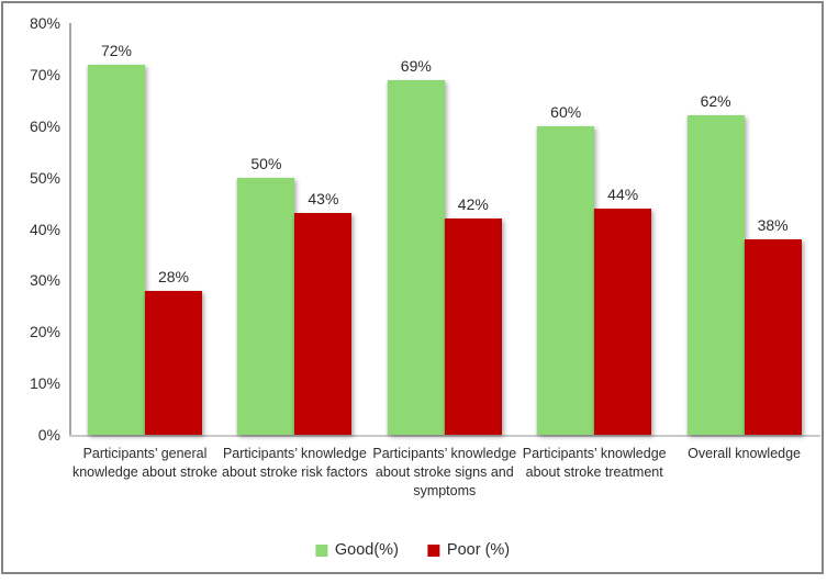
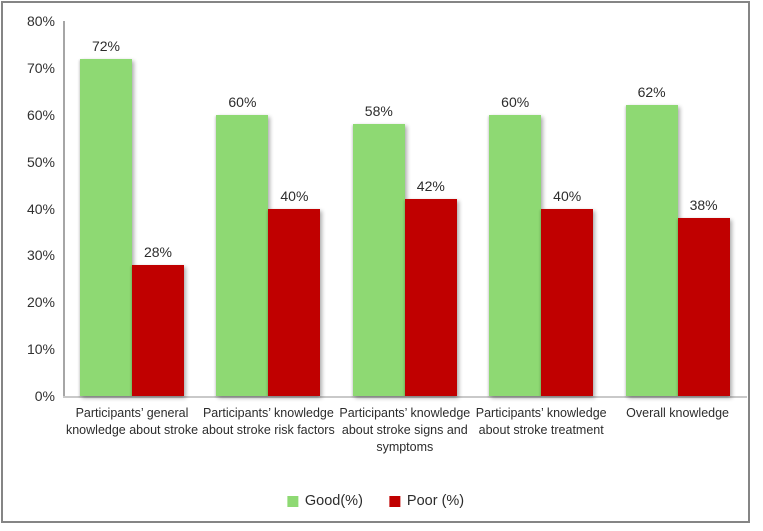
Good(%)/Participants’ knowledge about stroke risk factors: 50% -> 60%
Poor (%)/Participants’ knowledge about stroke risk factors: 43% -> 40%
Good(%)/Participants’ knowledge about stroke signs and symptoms: 69% -> 58%
Poor (%)/Participants’ knowledge about stroke treatment: 44% -> 40%
